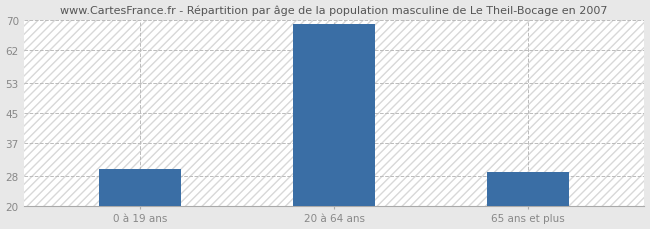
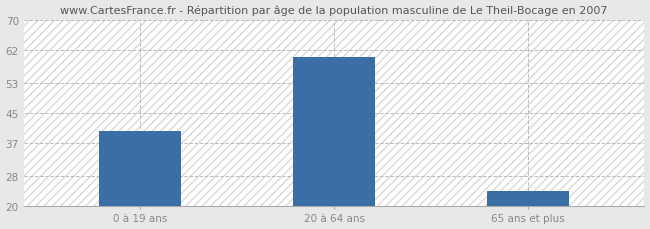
0 à 19 ans: 30 -> 40
20 à 64 ans: 69 -> 60
65 ans et plus: 29 -> 24
